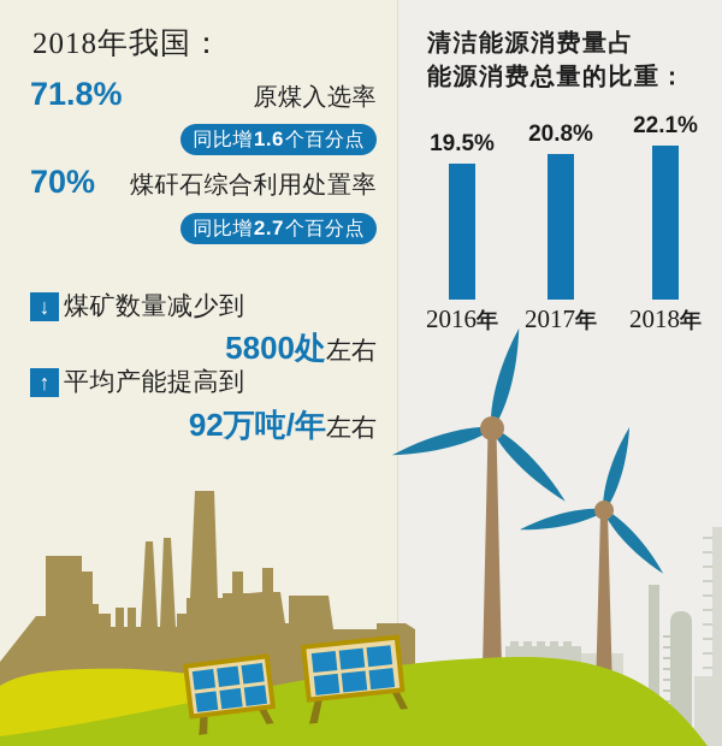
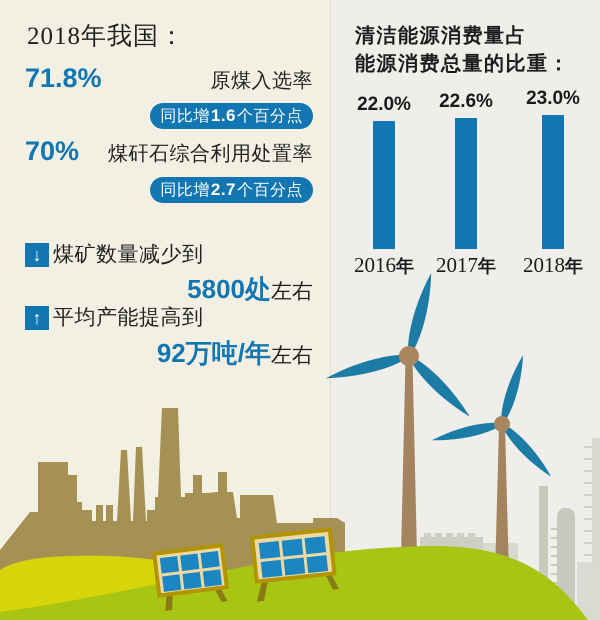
2016年: 19.5% -> 22.0%
2017年: 20.8% -> 22.6%
2018年: 22.1% -> 23.0%
